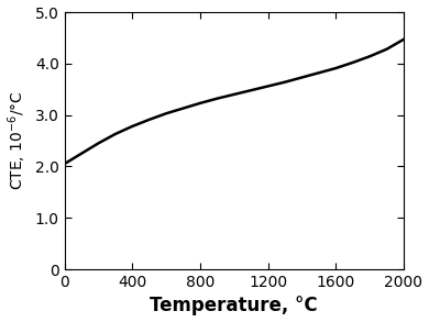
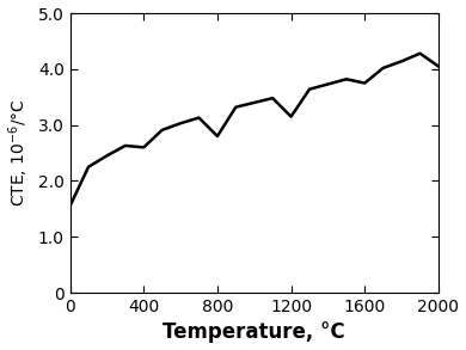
0: 2.05 -> 1.55
400: 2.78 -> 2.60
800: 3.23 -> 2.80
1200: 3.56 -> 3.15
1600: 3.91 -> 3.75
2000: 4.47 -> 4.05
